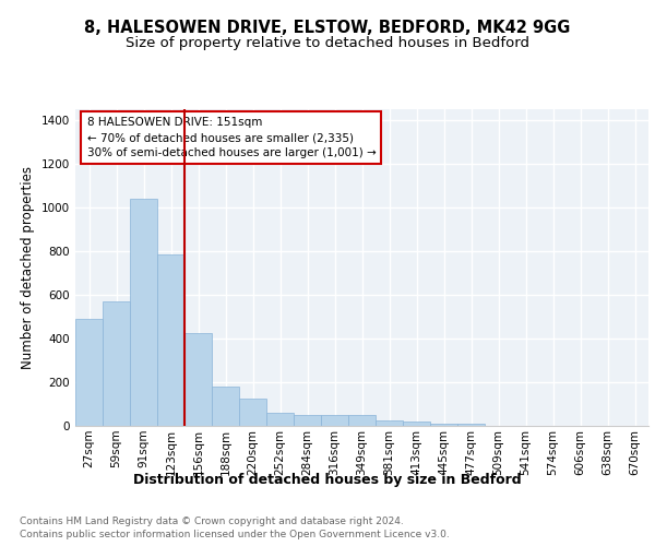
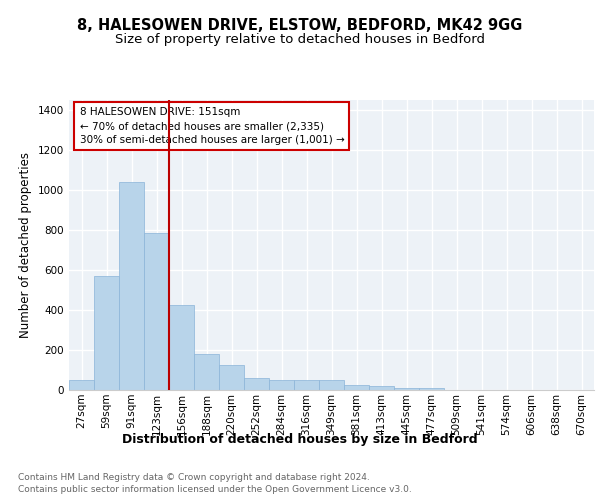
27sqm: 490 -> 50
